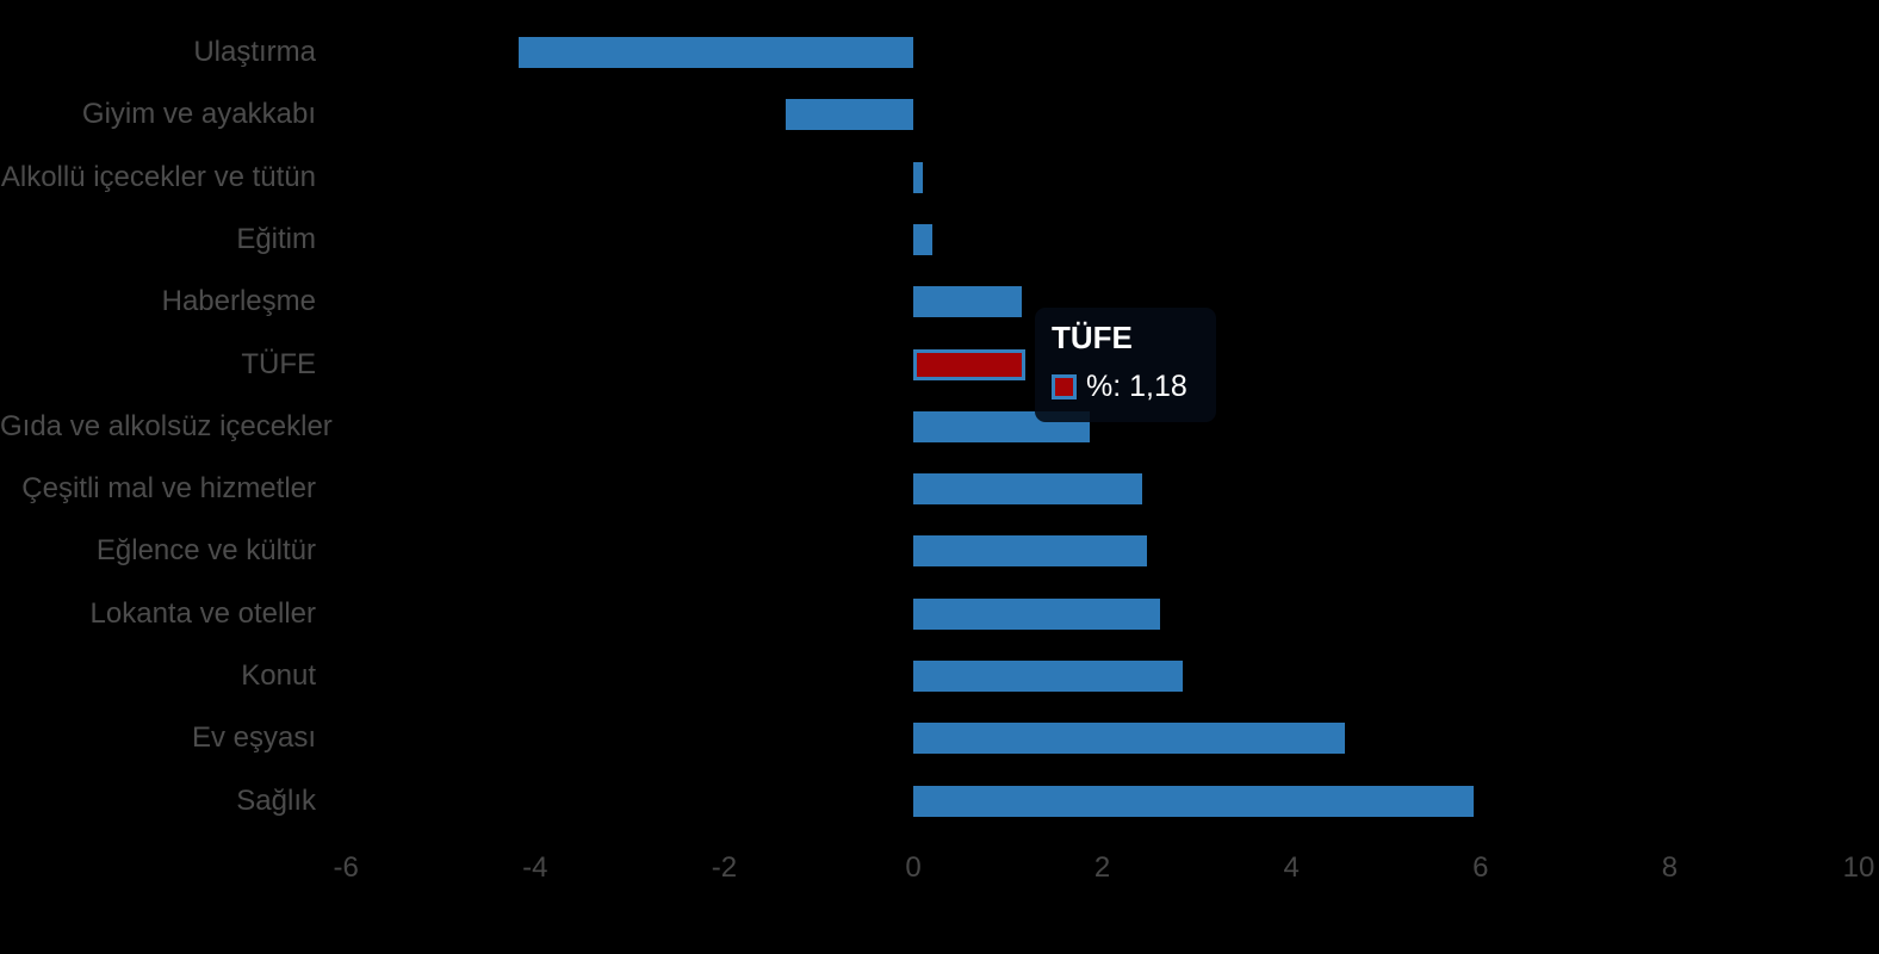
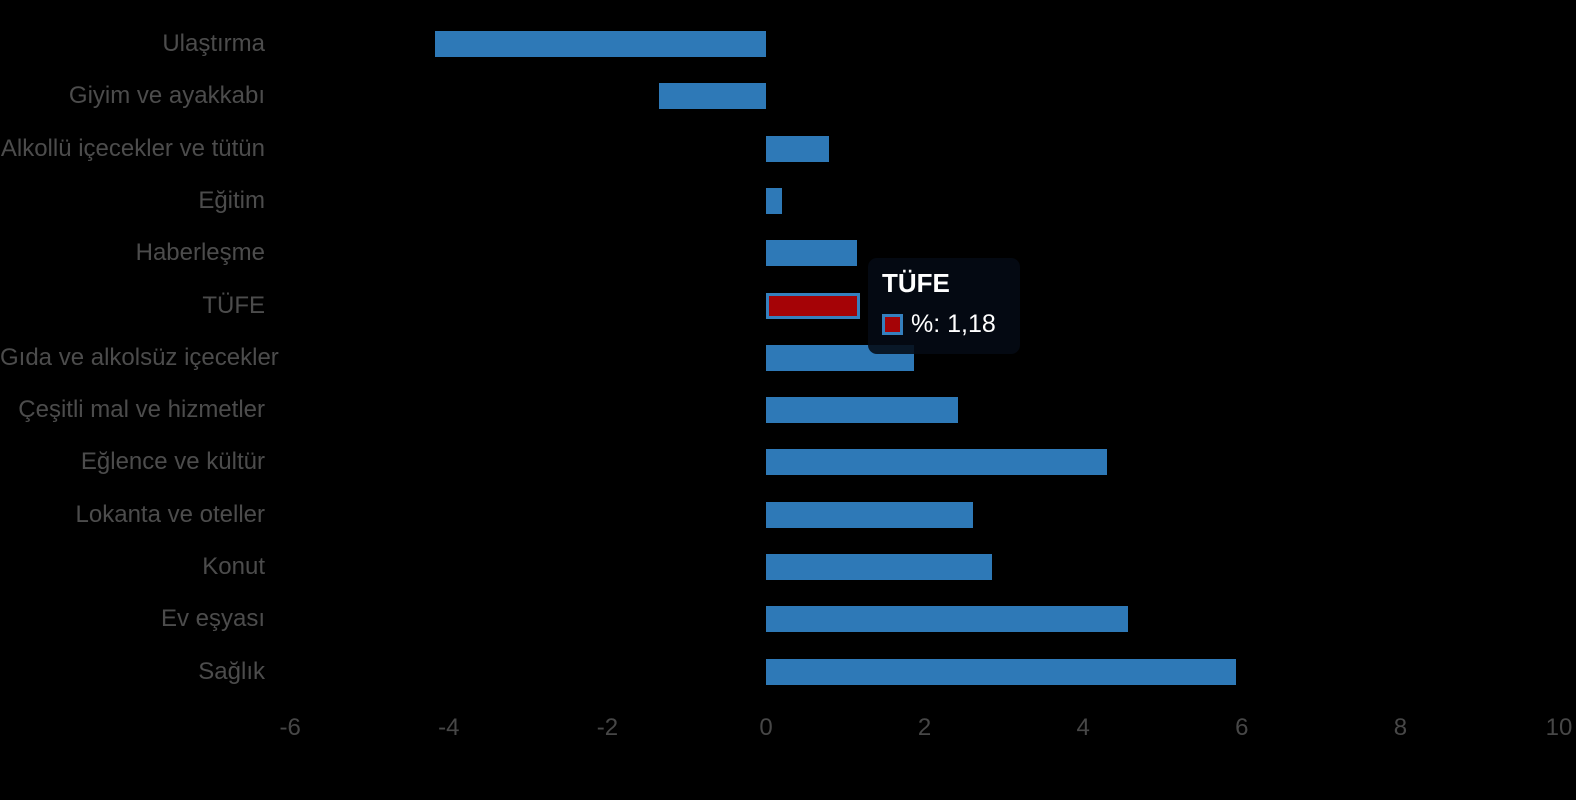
Alkollü içecekler ve tütün: 0.1 -> 0.8
Eğlence ve kültür: 2.5 -> 4.3
